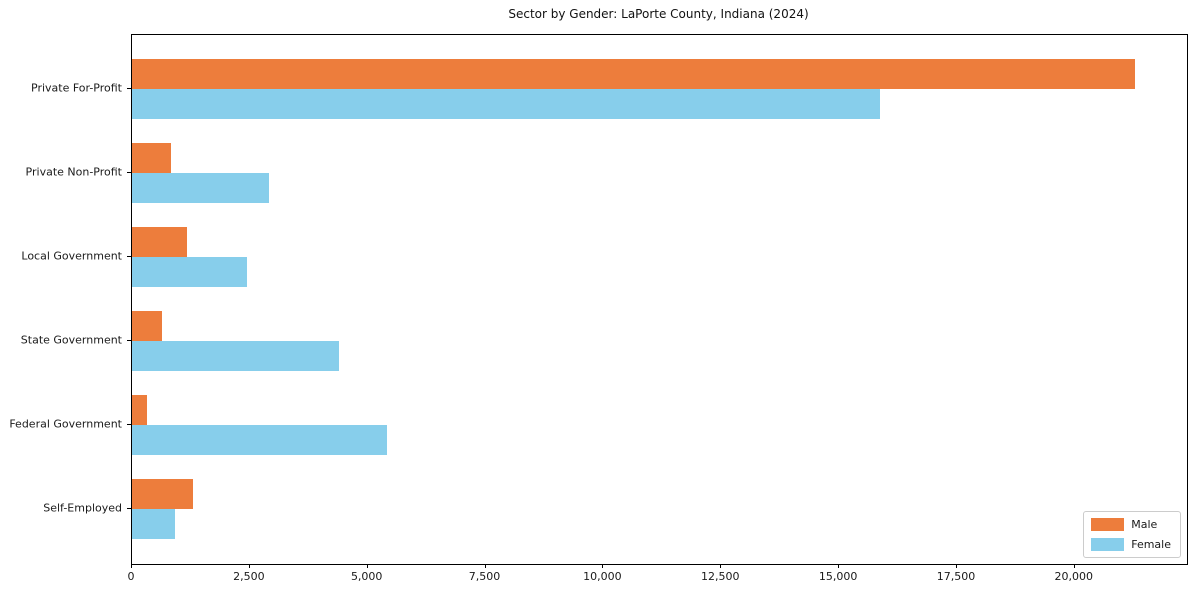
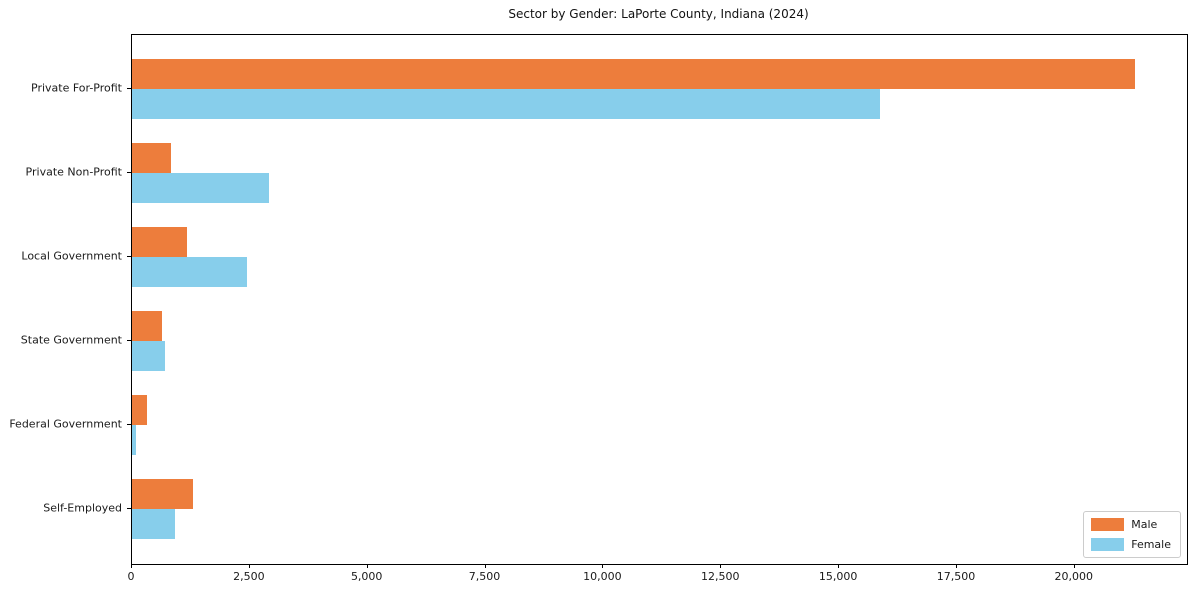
Female/State Government: 4400 -> 700
Female/Federal Government: 5400 -> 100
